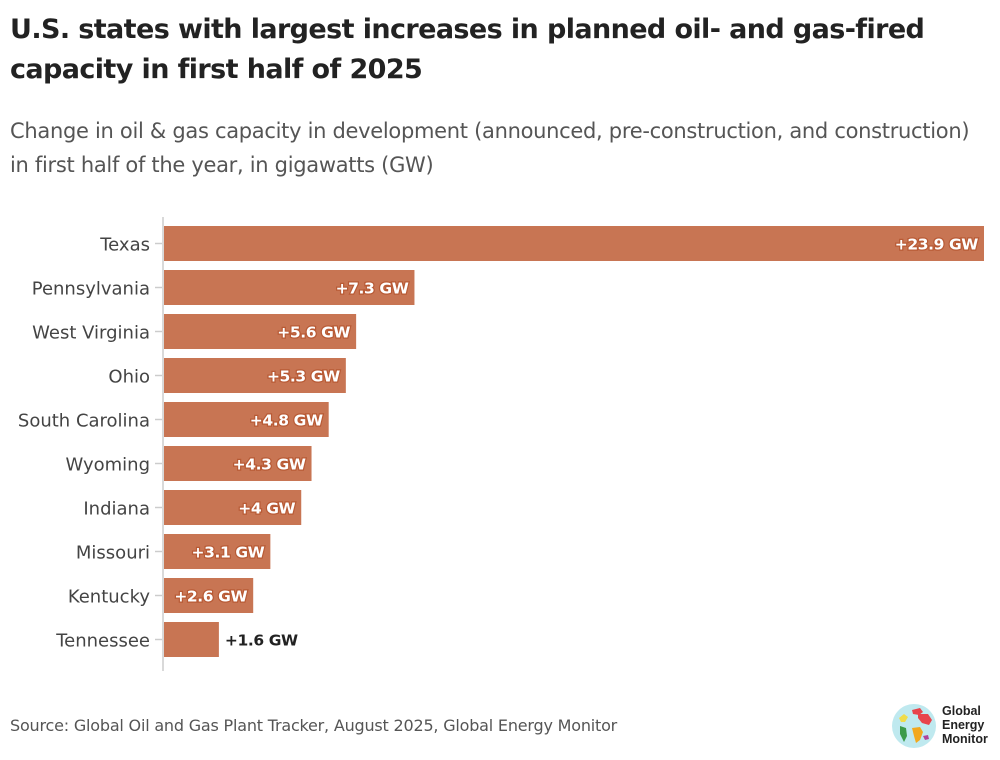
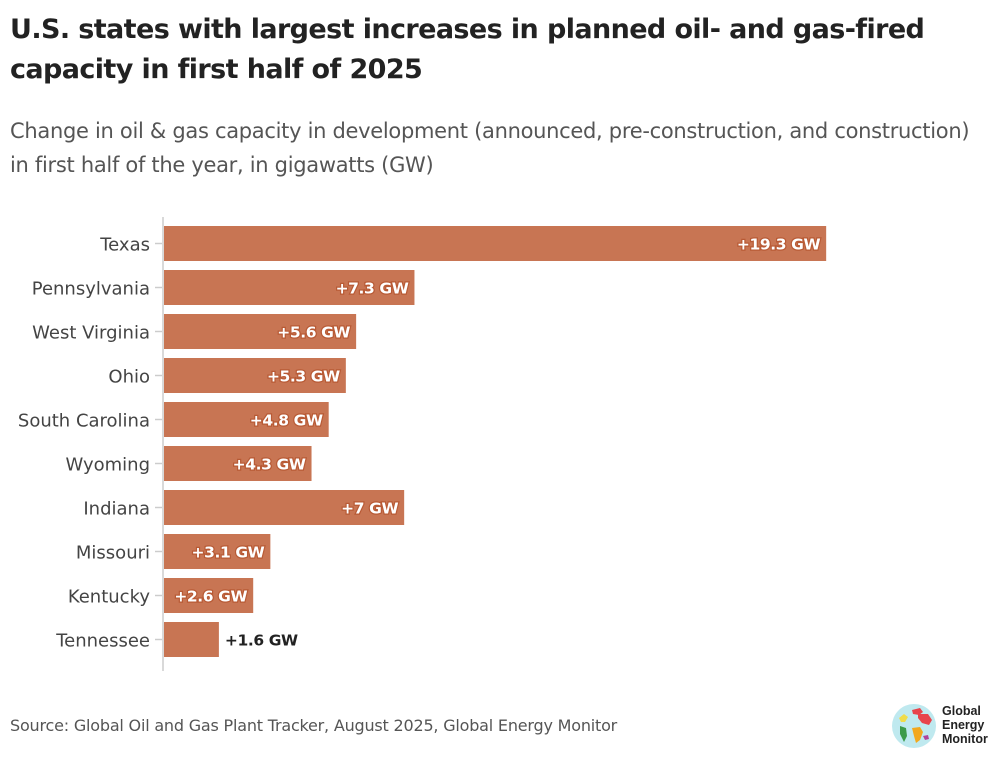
Texas: +23.9 -> +19.3
Indiana: +4 -> +7
